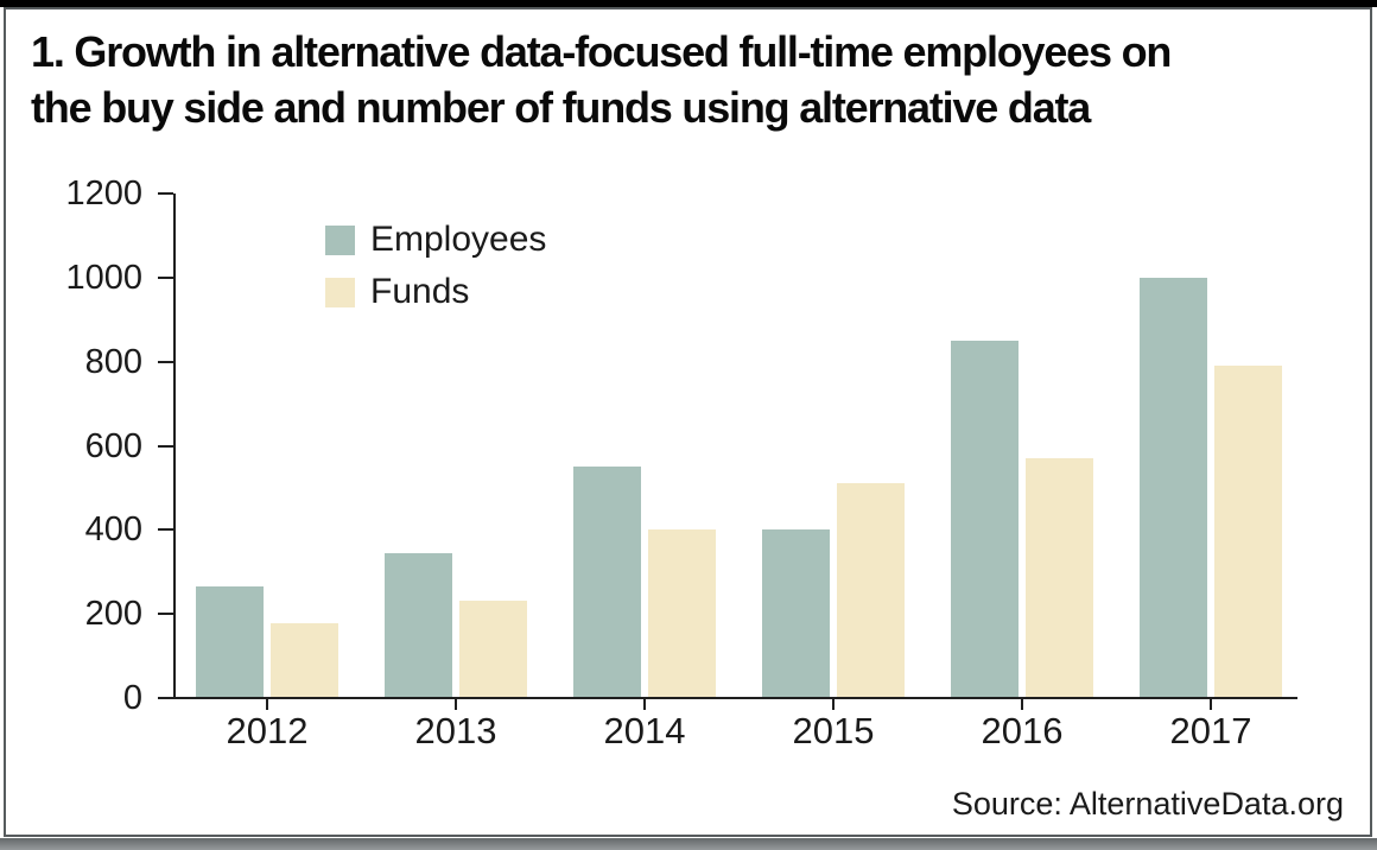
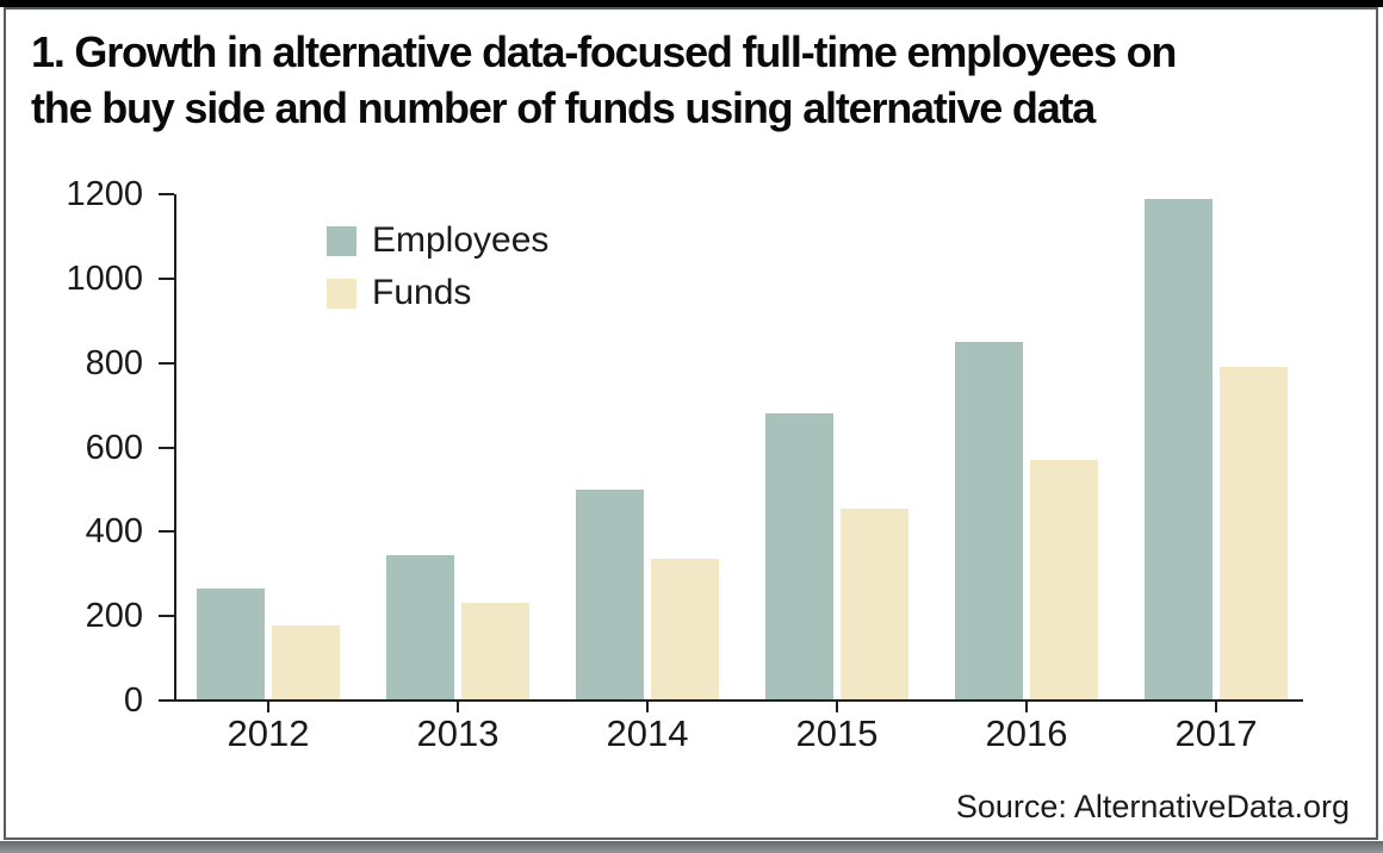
Employees/2014: 550 -> 500
Funds/2014: 400 -> 340
Employees/2015: 400 -> 680
Funds/2015: 510 -> 460
Employees/2017: 1000 -> 1190
